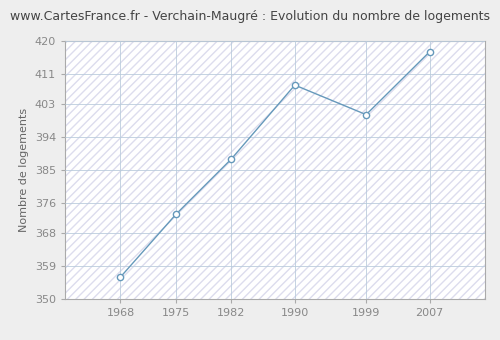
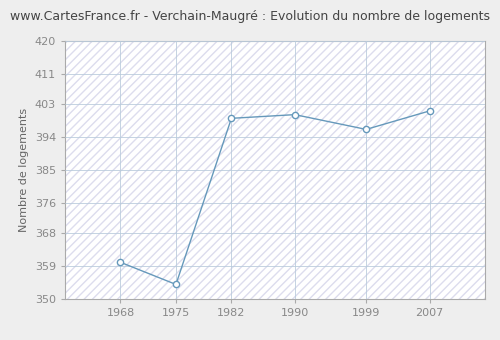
1968: 356 -> 360
1975: 373 -> 354
1982: 388 -> 399
1990: 408 -> 400
1999: 400 -> 396
2007: 417 -> 401
